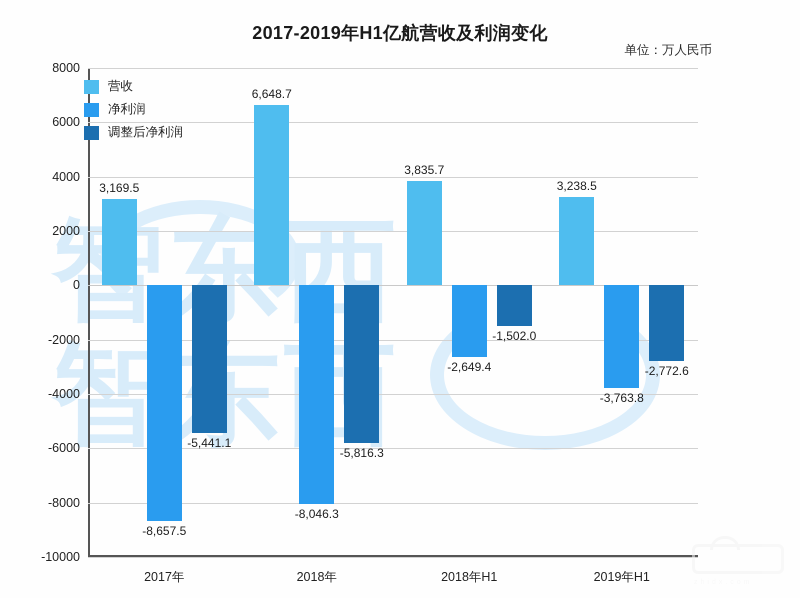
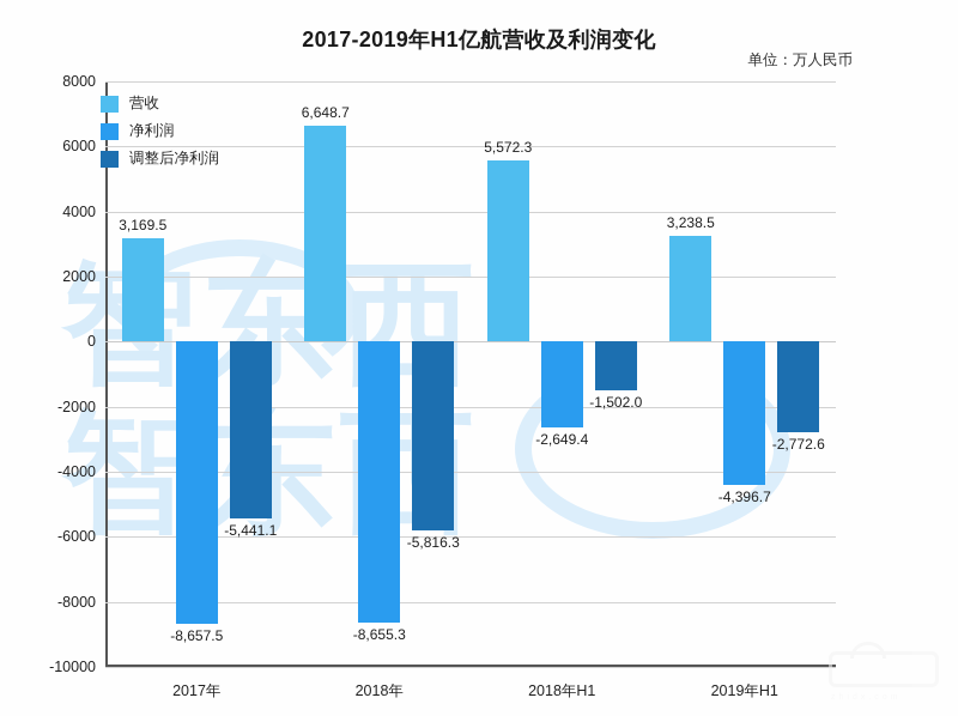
净利润/2018年: -8,046.3 -> -8,655.3
营收/2018年H1: 3,835.7 -> 5,572.3
净利润/2019年H1: -3,763.8 -> -4,396.7
